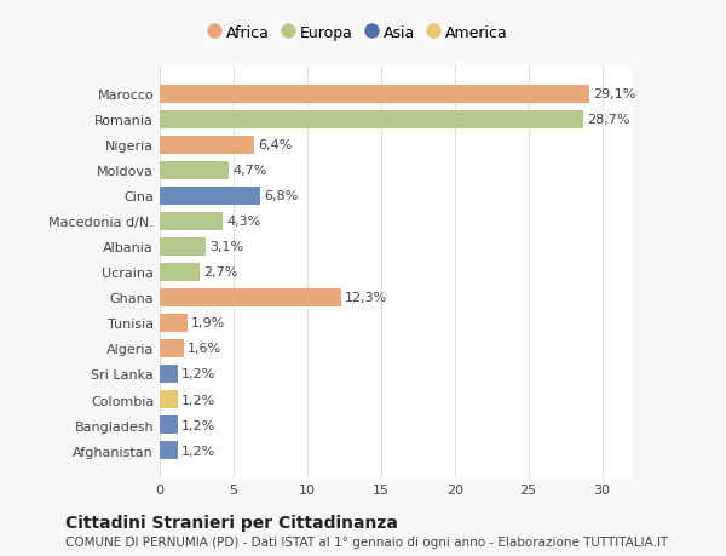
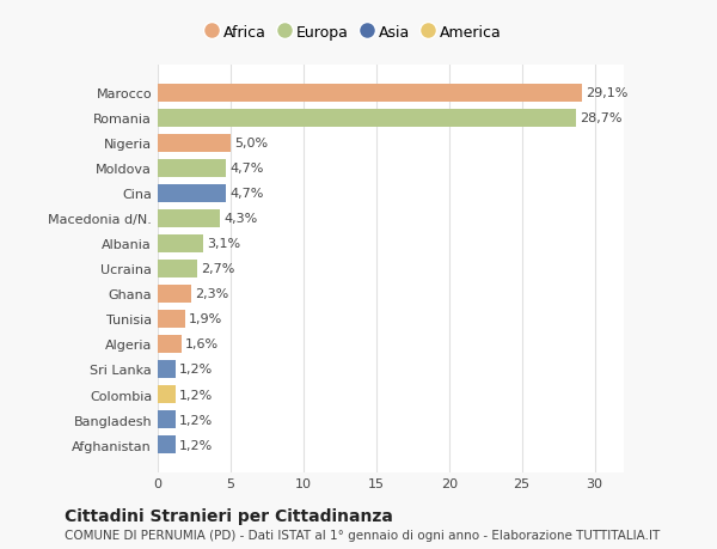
Nigeria: 6,4% -> 5,0%
Cina: 6,8% -> 4,7%
Ghana: 12,3% -> 2,3%
